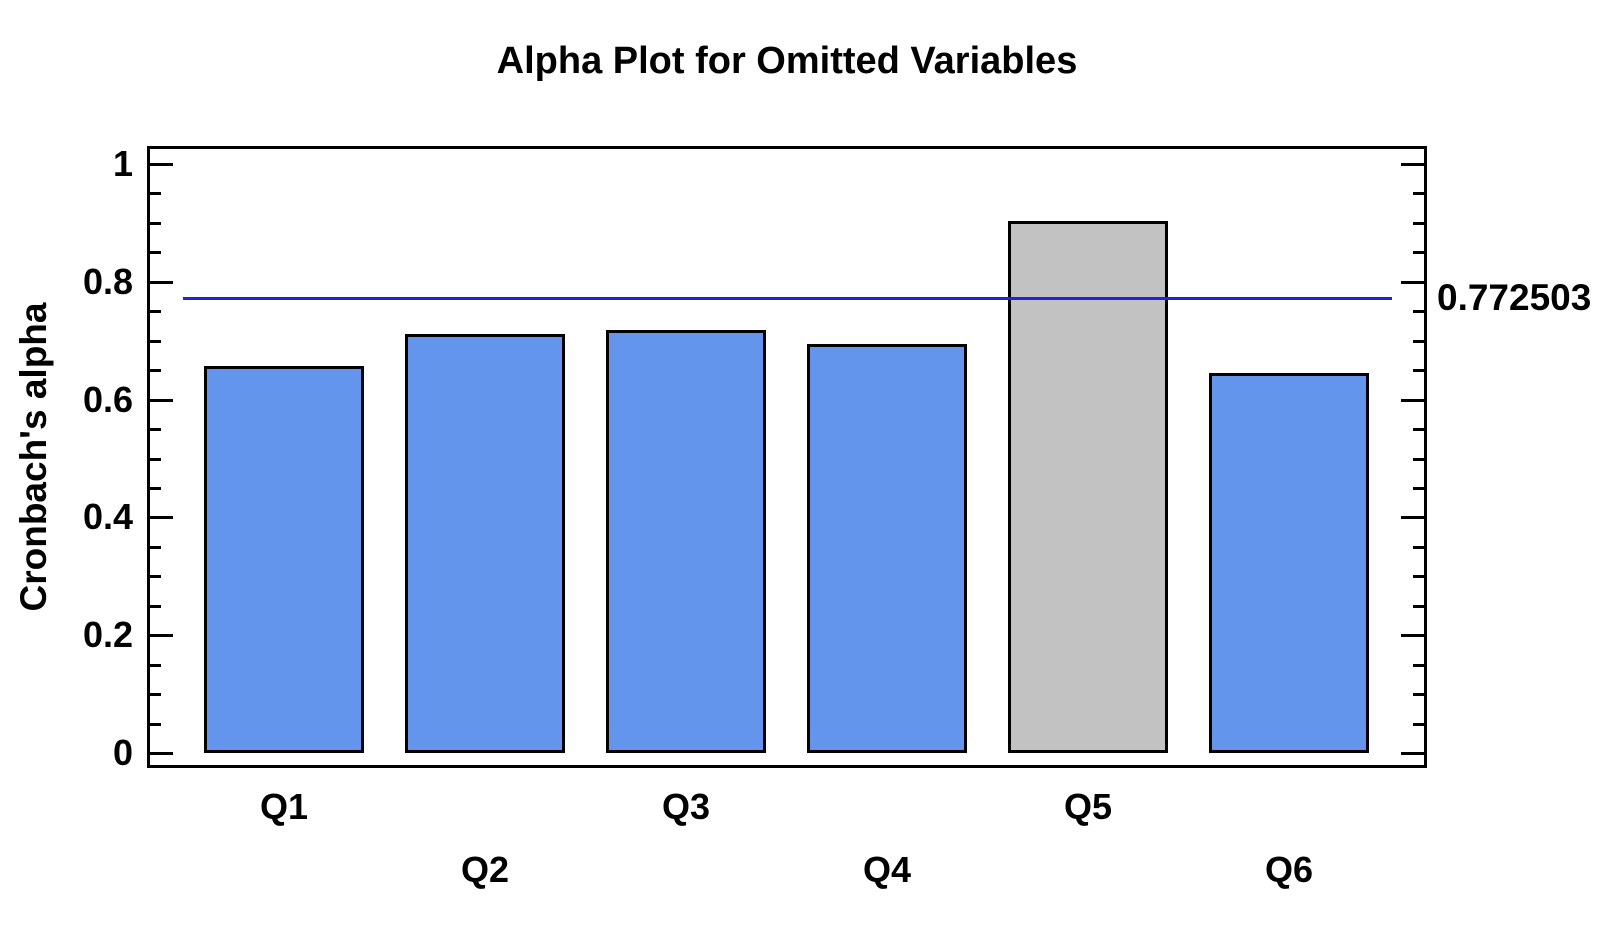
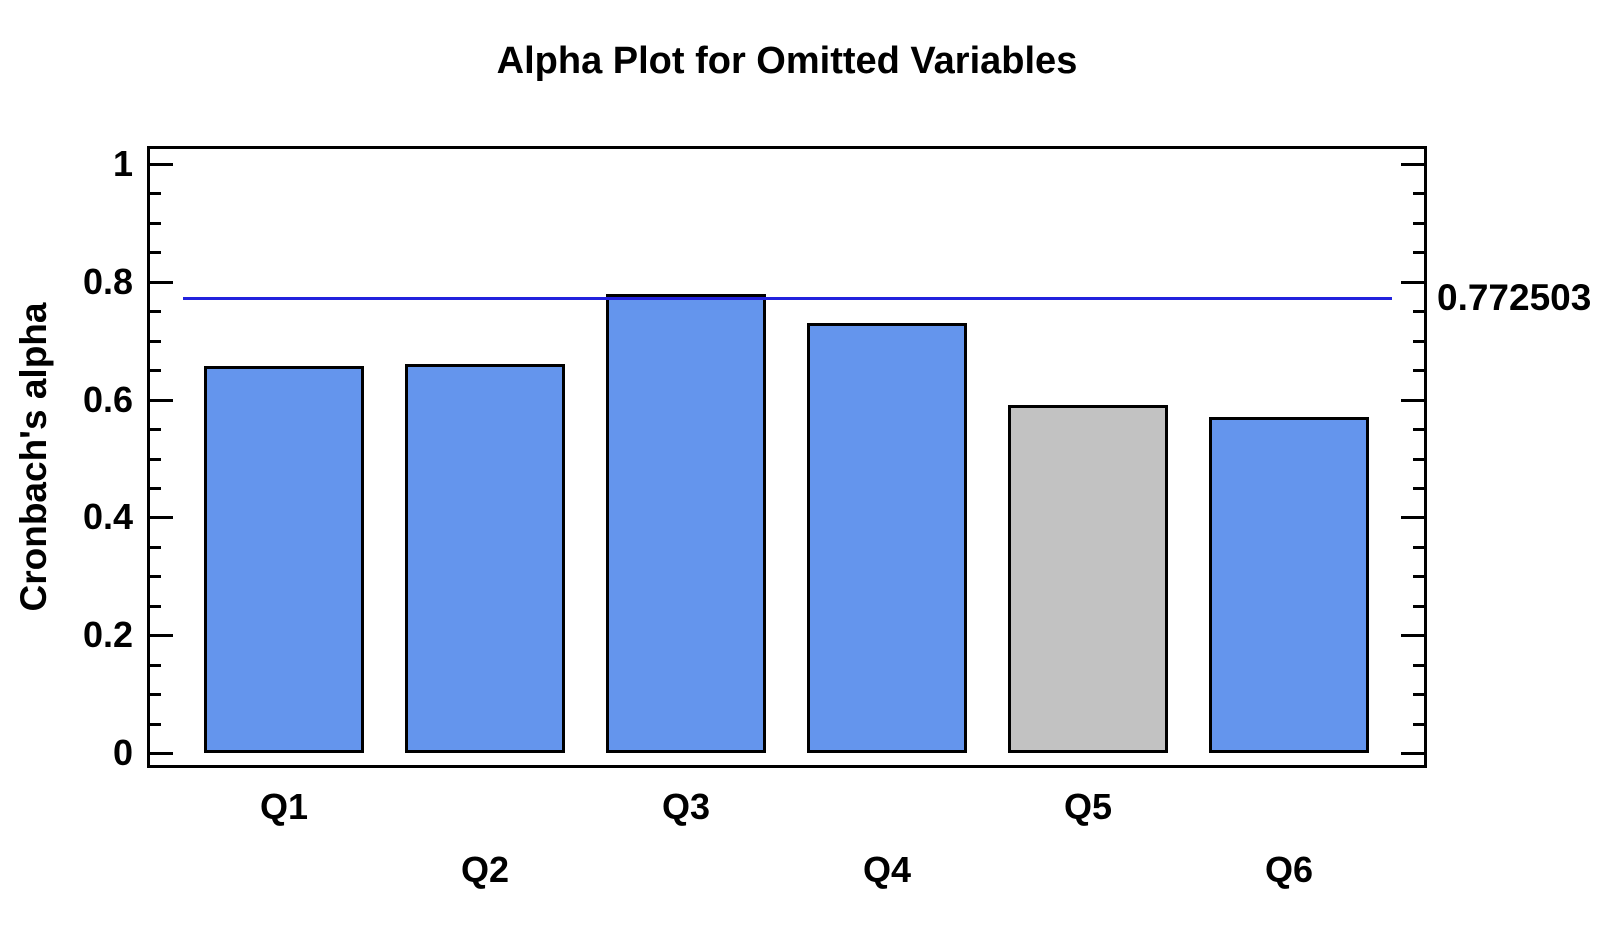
Q2: 0.71 -> 0.66
Q3: 0.72 -> 0.78
Q4: 0.69 -> 0.73
Q5: 0.90 -> 0.59
Q6: 0.65 -> 0.57
